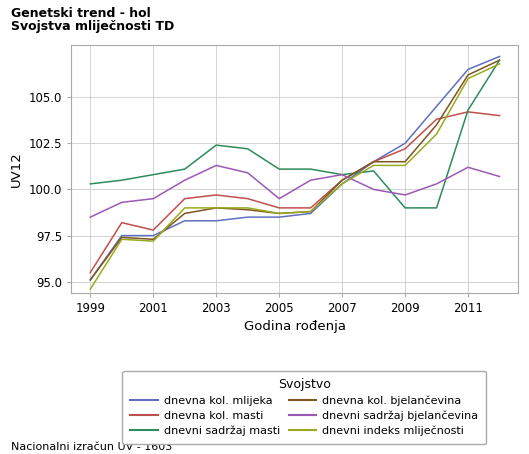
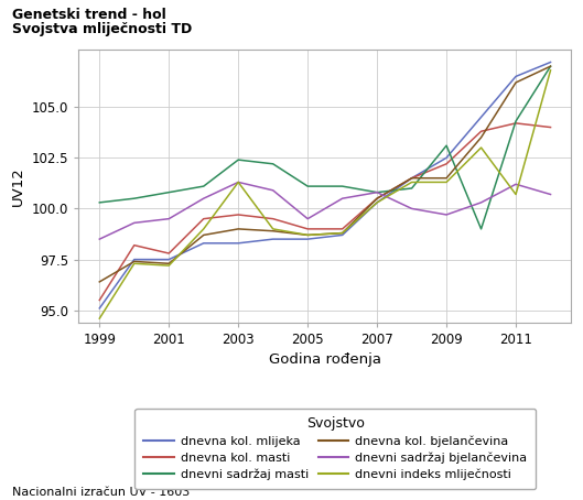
dnevna kol. bjelančevina/1999: 95.1 -> 96.4
dnevni indeks mliječnosti/2003: 99.0 -> 101.3
dnevni sadržaj masti/2009: 99.0 -> 103.1
dnevni indeks mliječnosti/2011: 106.0 -> 100.7
